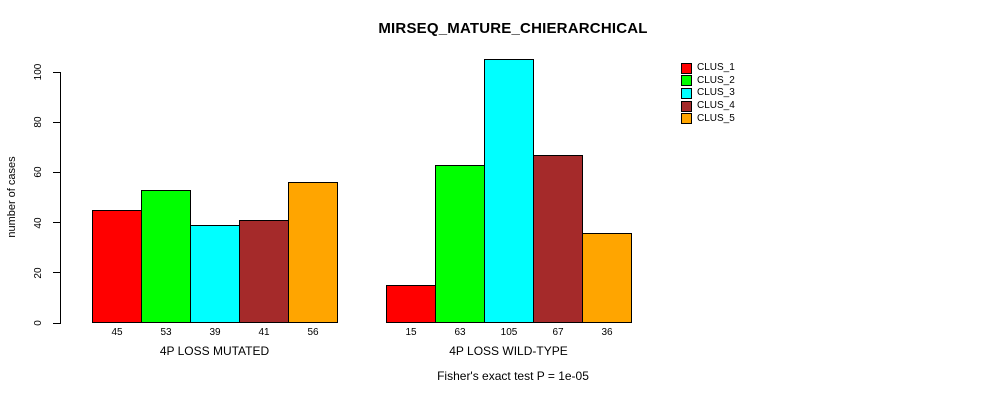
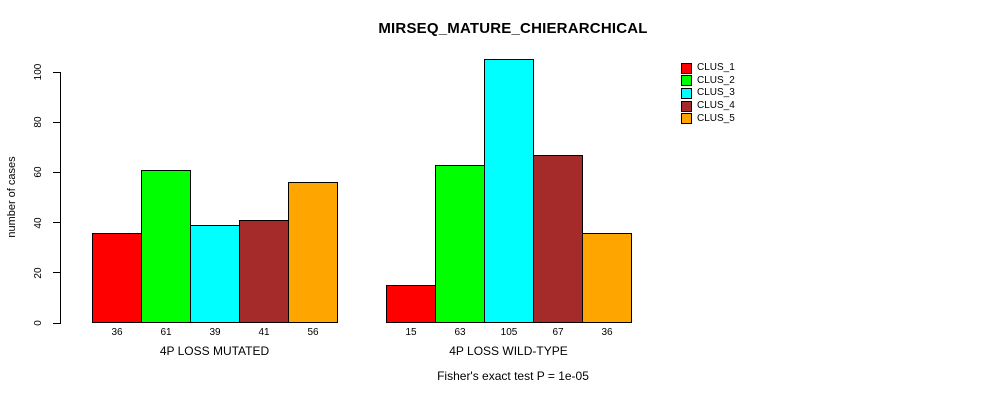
CLUS_1/4P LOSS MUTATED: 45 -> 36
CLUS_2/4P LOSS MUTATED: 53 -> 61
